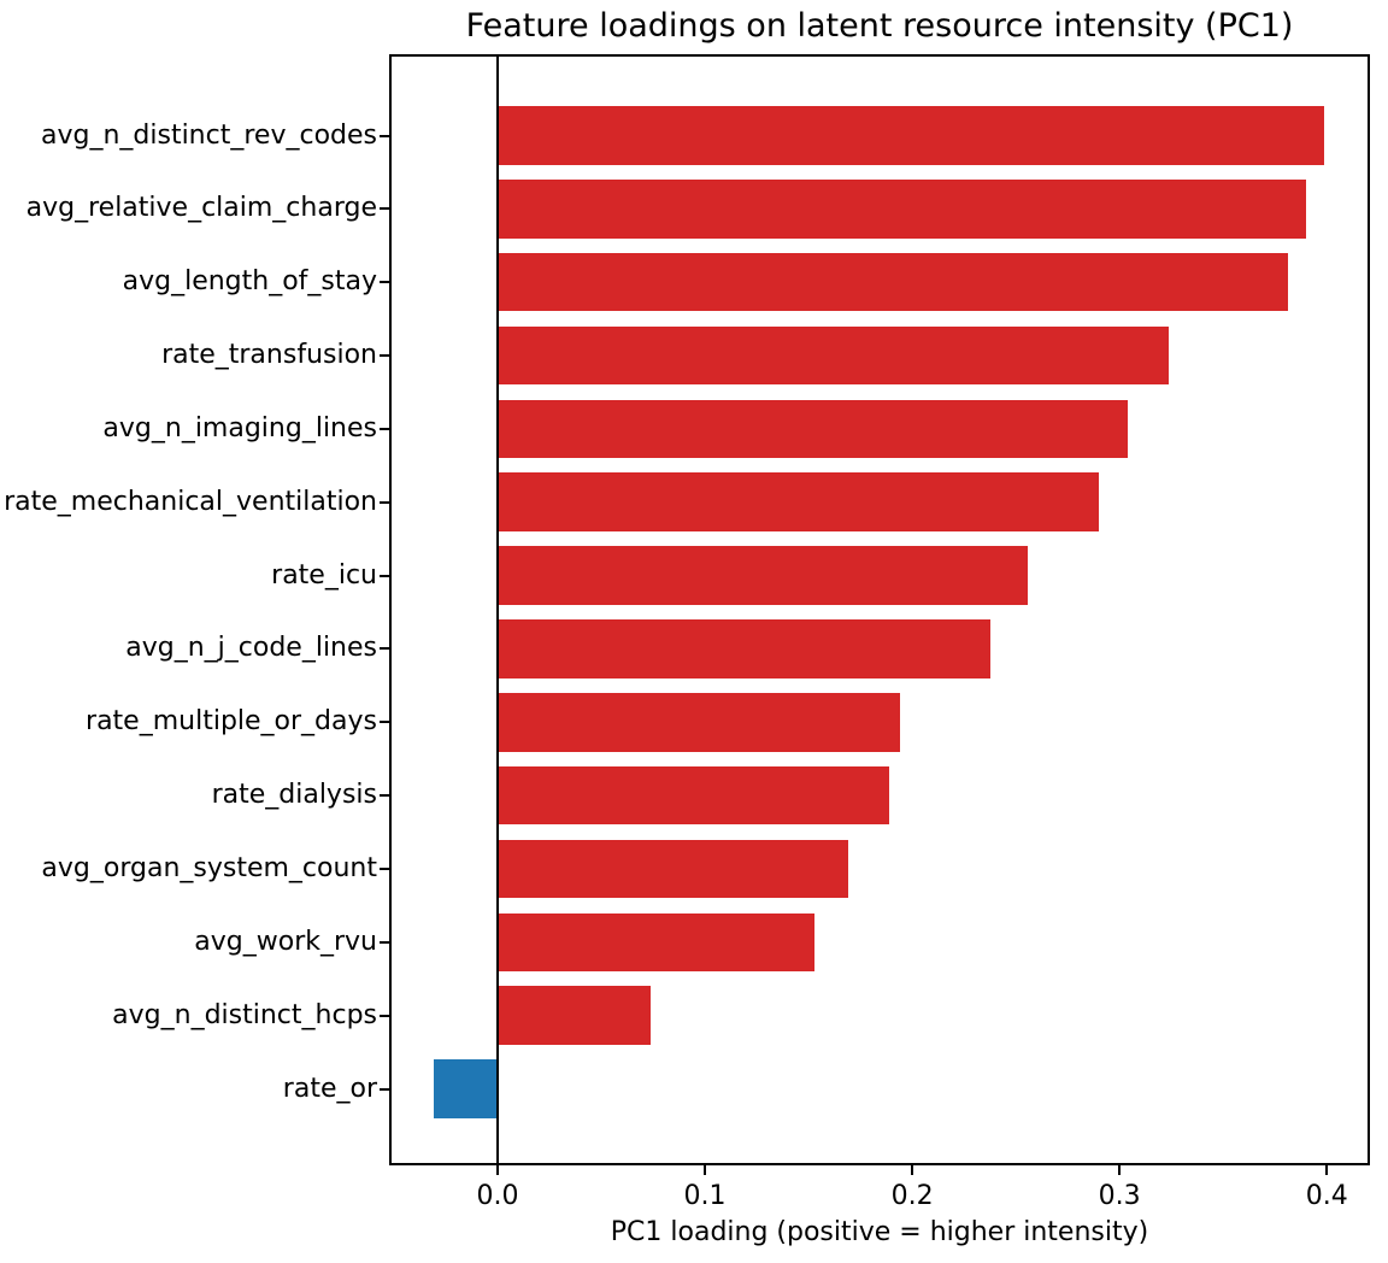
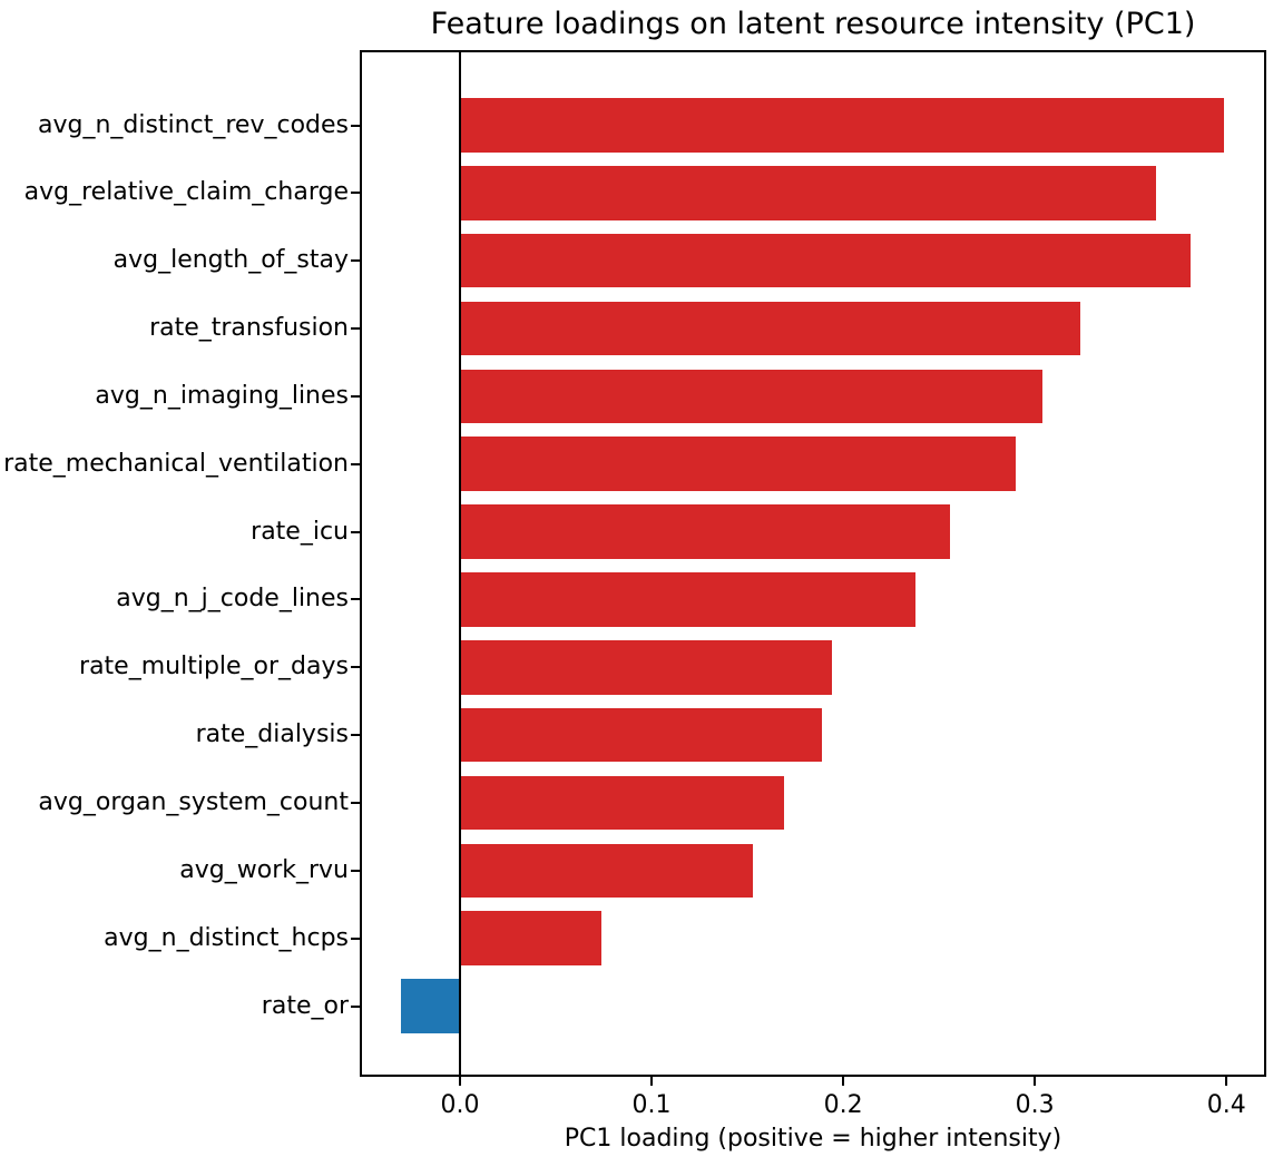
avg_relative_claim_charge: 0.390 -> 0.363
